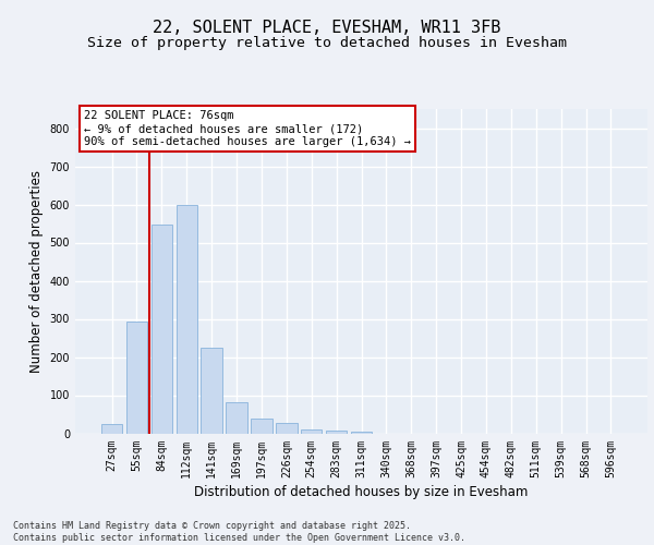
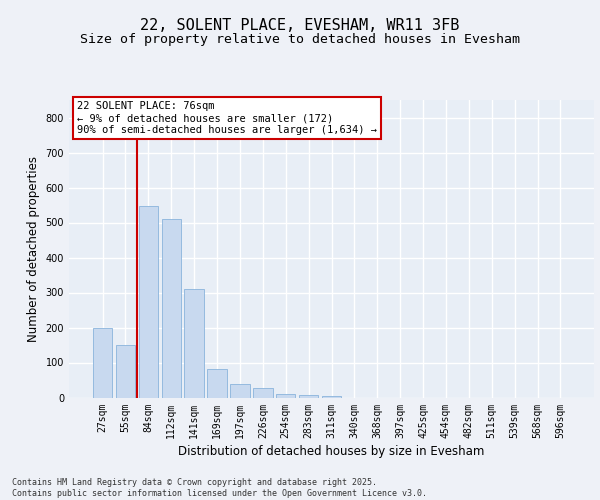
27sqm: 25 -> 200
55sqm: 293 -> 150
112sqm: 600 -> 510
141sqm: 225 -> 310
